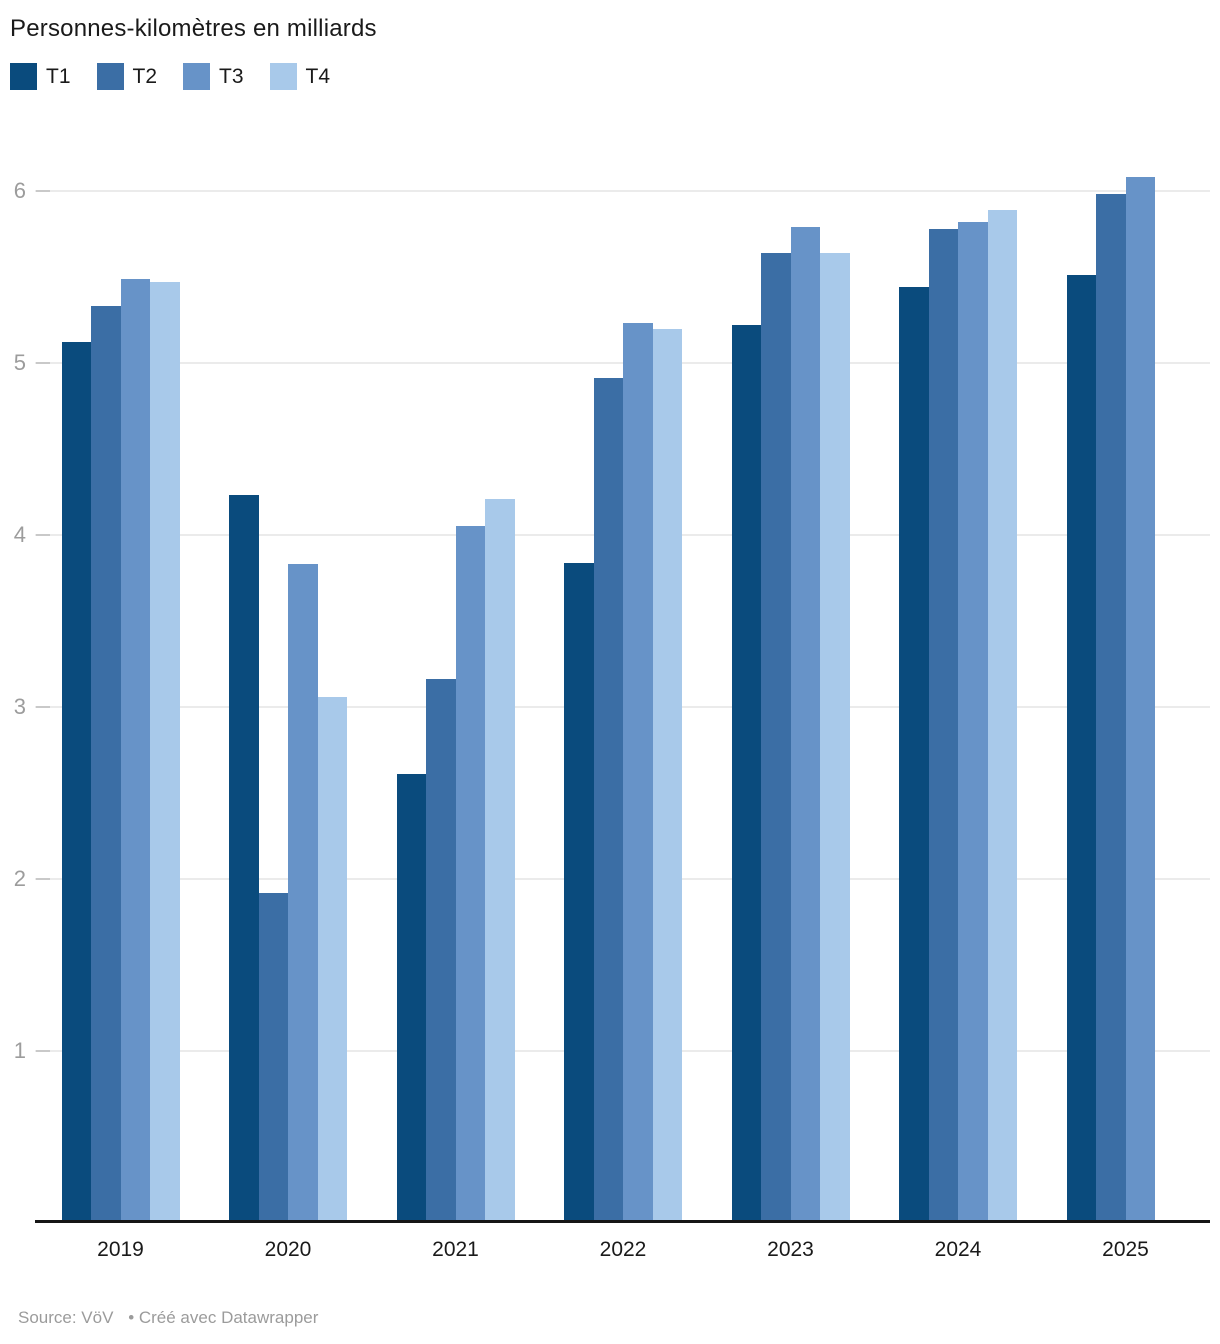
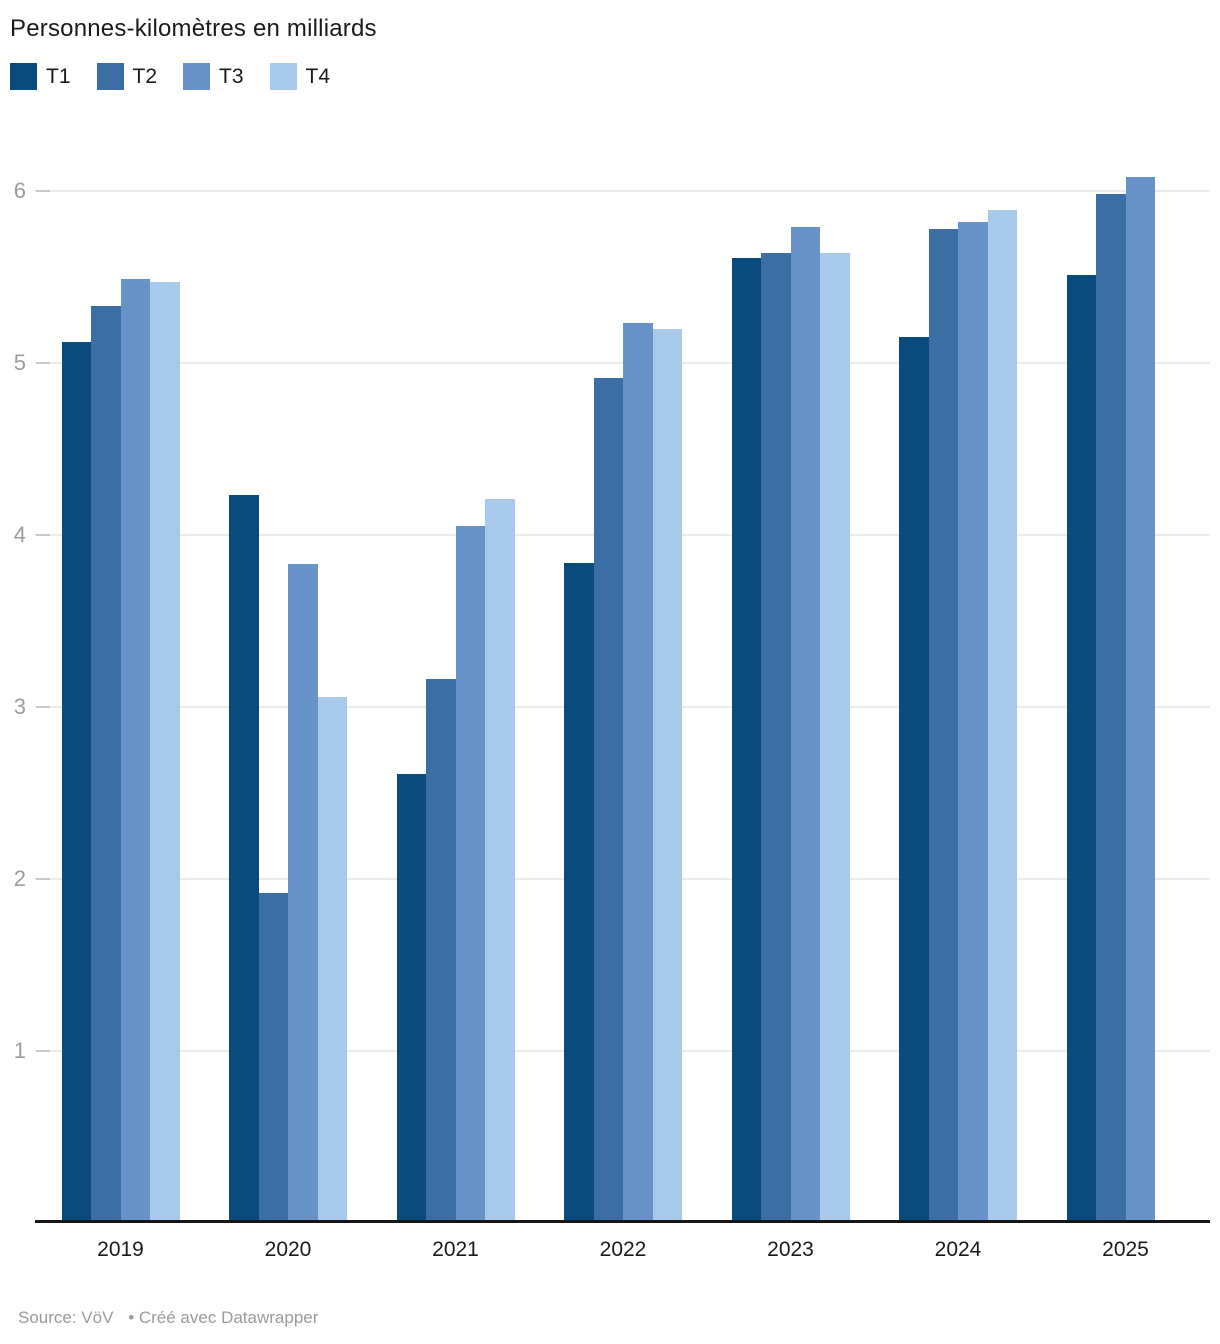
T1/2023: 5.22 -> 5.61
T1/2024: 5.44 -> 5.15
